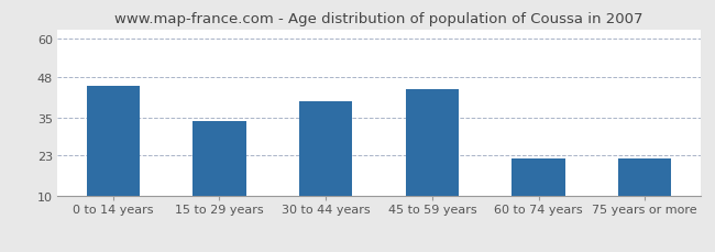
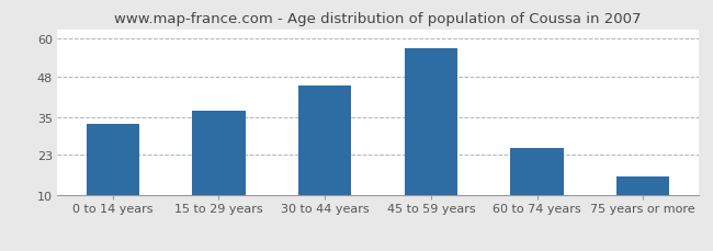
0 to 14 years: 45 -> 33
15 to 29 years: 34 -> 37
30 to 44 years: 40 -> 45
45 to 59 years: 44 -> 57
60 to 74 years: 22 -> 25
75 years or more: 22 -> 16
